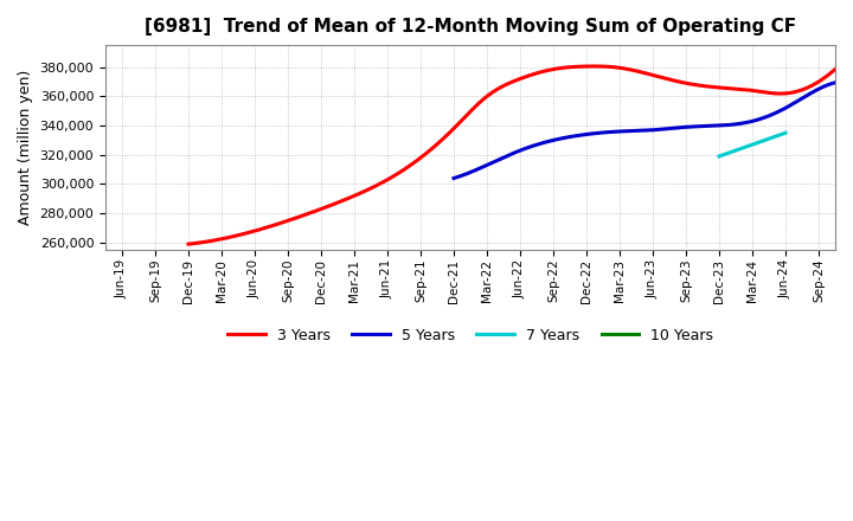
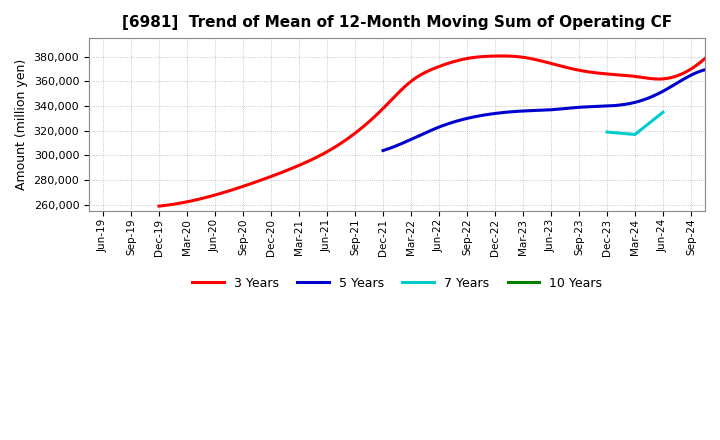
7 Years/Mar-24: 327,000 -> 317,000
